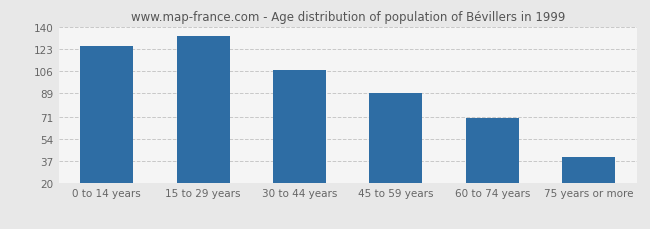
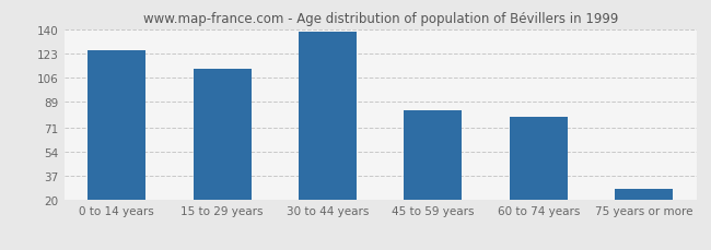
15 to 29 years: 133 -> 112
30 to 44 years: 107 -> 138
45 to 59 years: 89 -> 83
60 to 74 years: 70 -> 78
75 years or more: 40 -> 28
